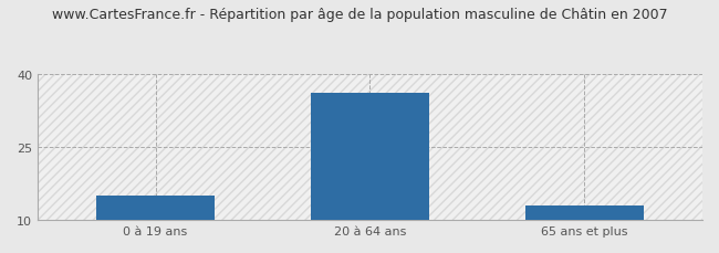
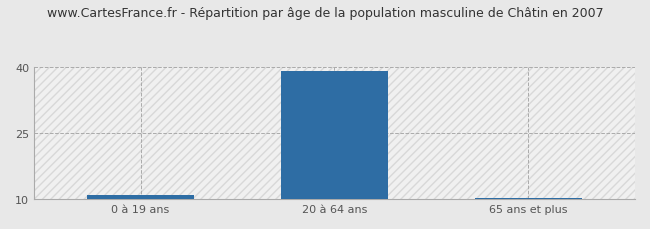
0 à 19 ans: 15.0 -> 11.0
20 à 64 ans: 36.0 -> 39.0
65 ans et plus: 13.0 -> 10.2
